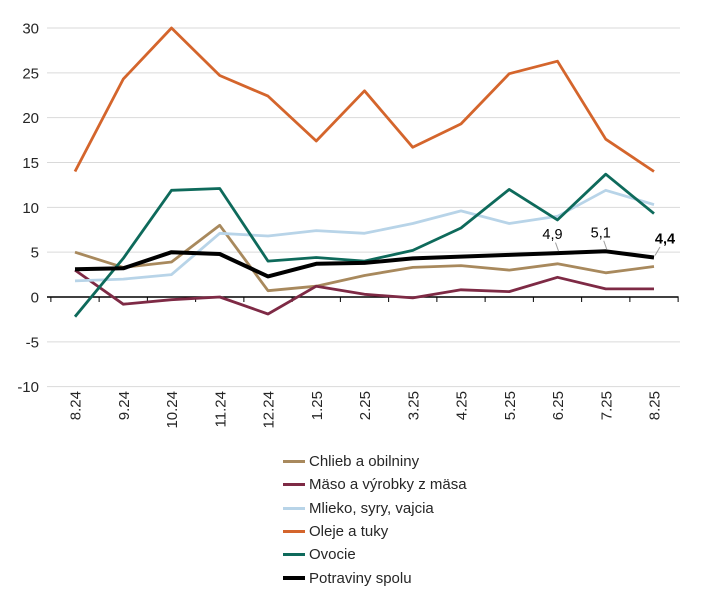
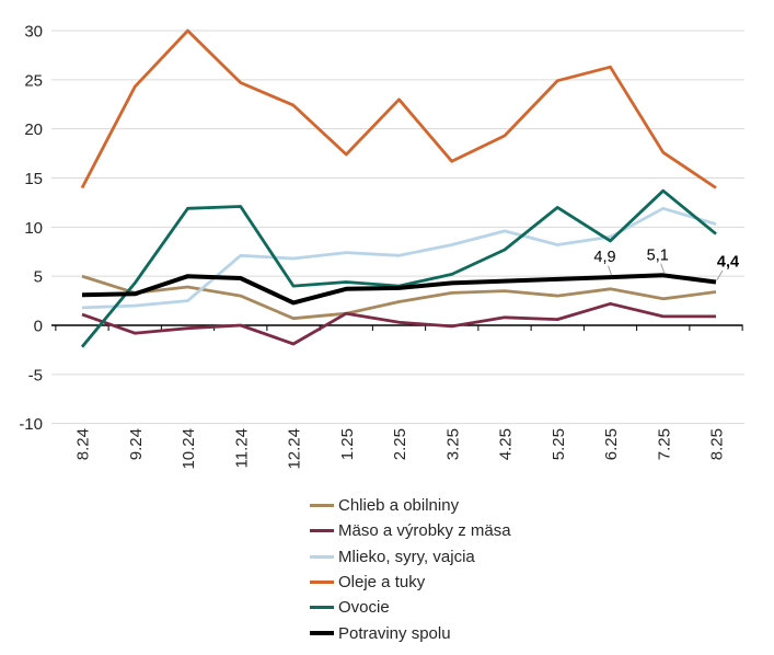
Mäso a výrobky z mäsa/8.24: 3 -> 1
Chlieb a obilniny/11.24: 8 -> 3
